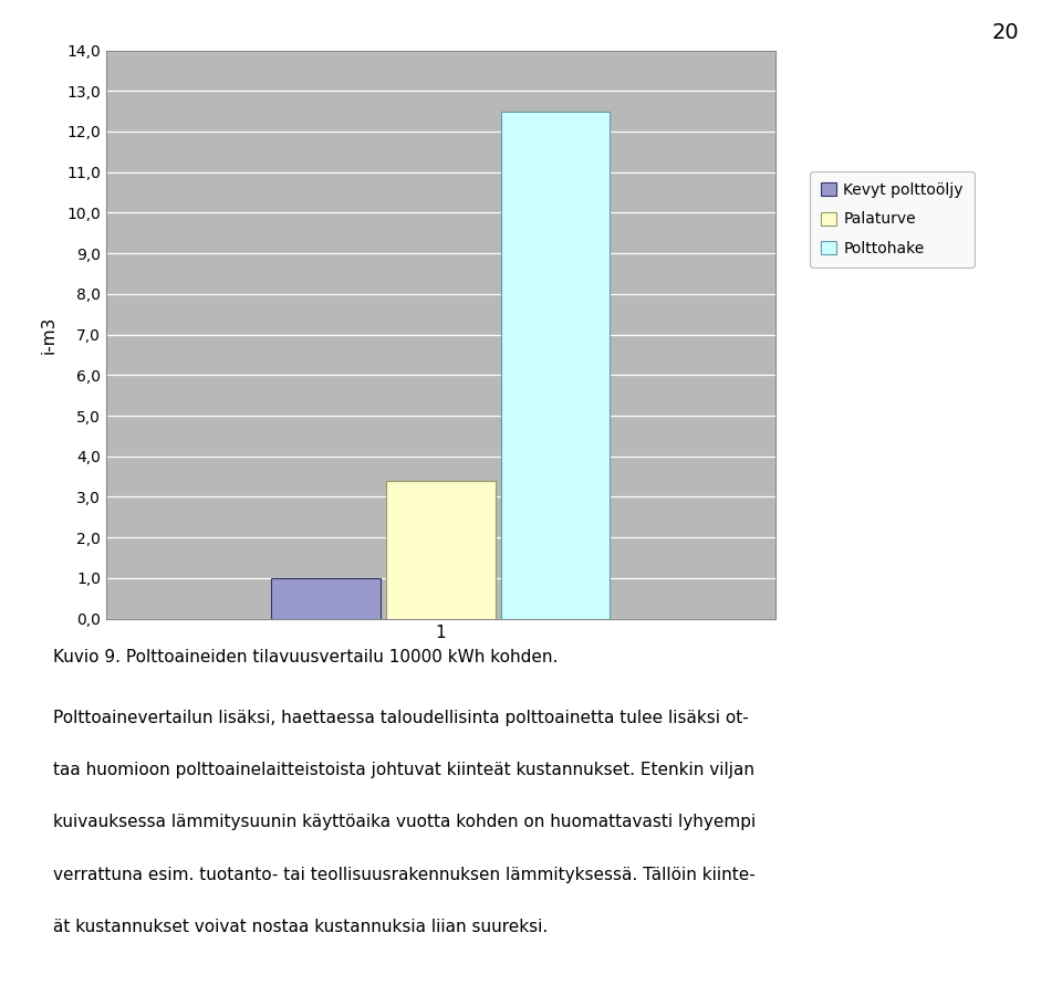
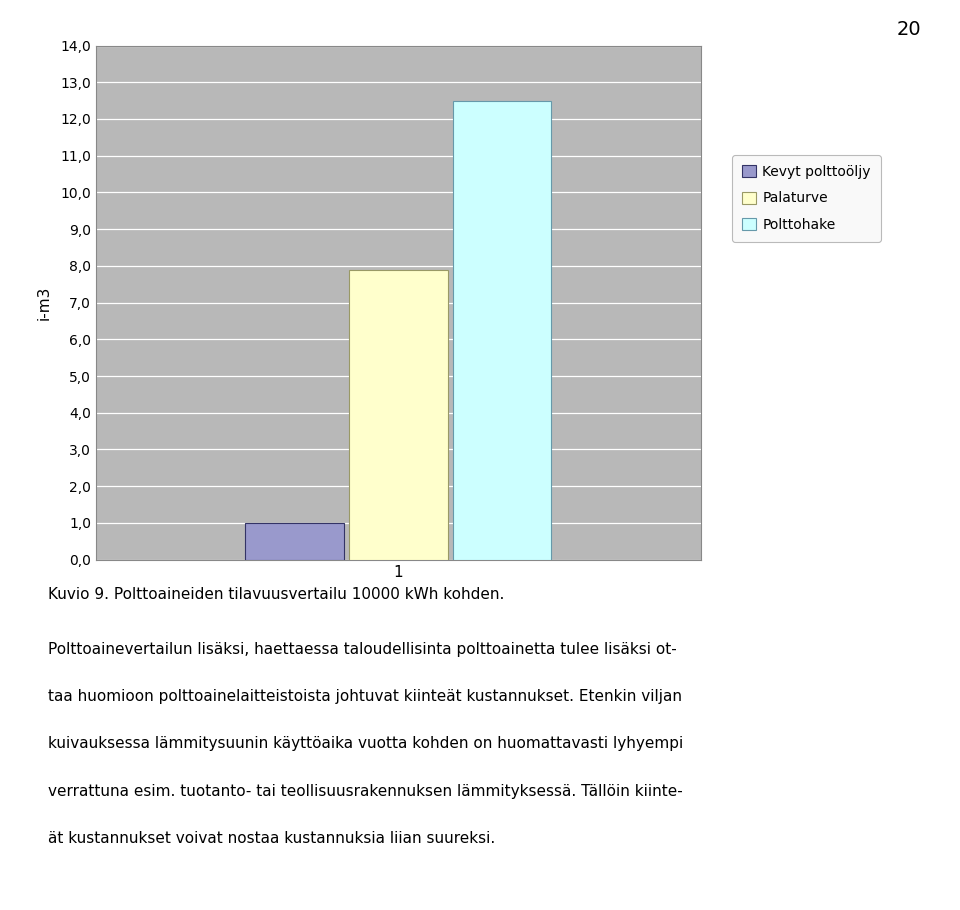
1: 3,4 -> 7,9
